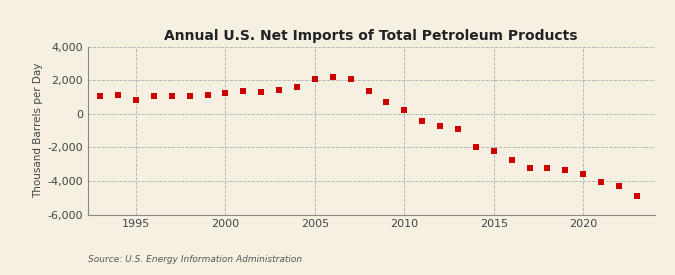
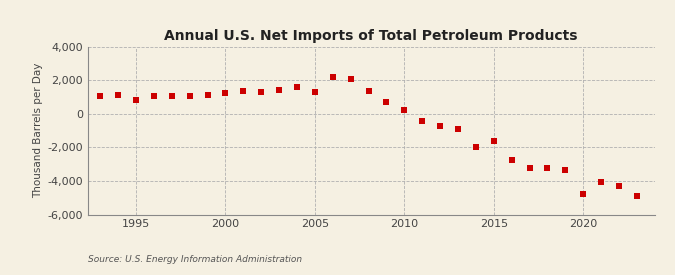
2005: 2,000 -> 1,300
2015: -2,200 -> -1,600
2020: -3,600 -> -4,800
